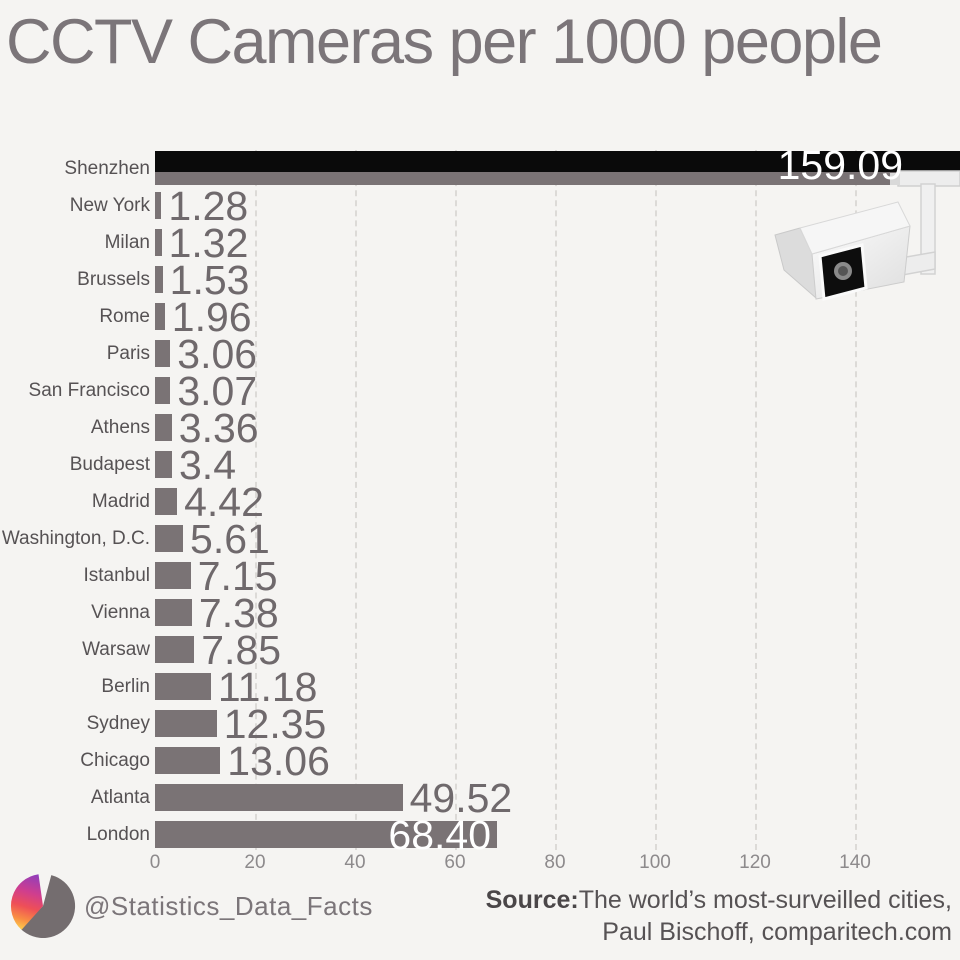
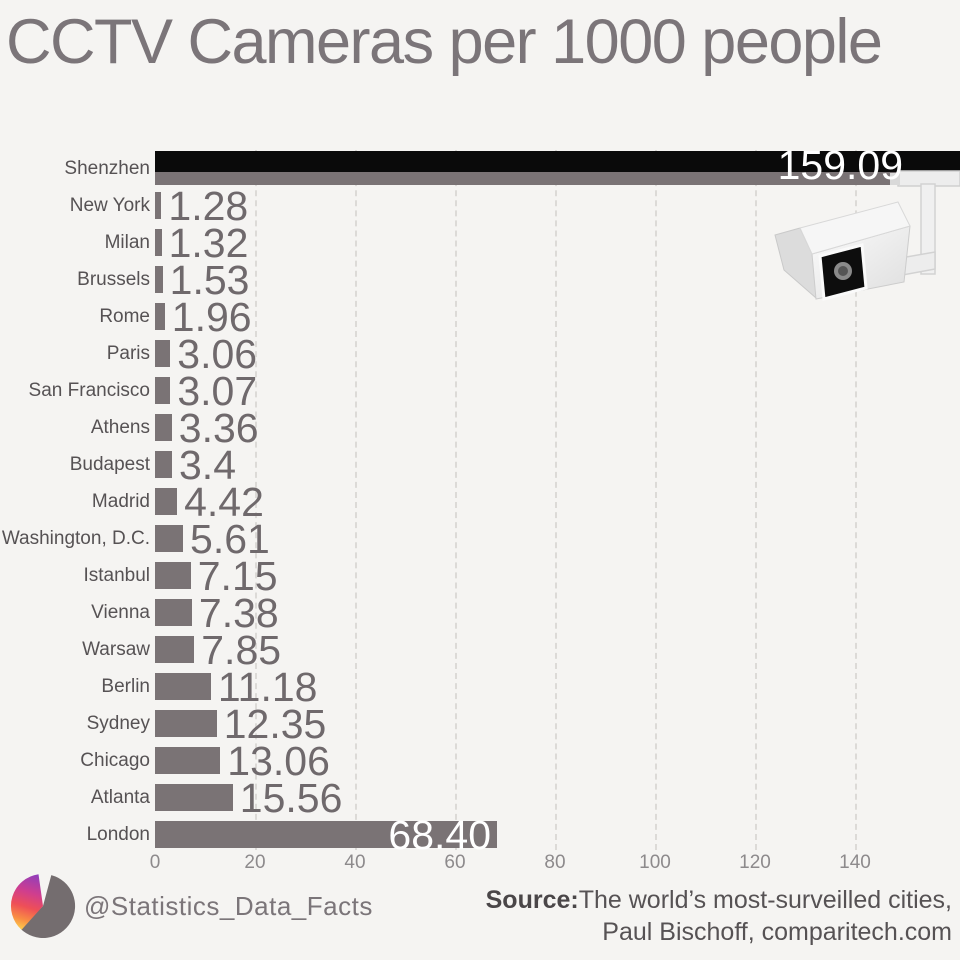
Atlanta: 49.52 -> 15.56
